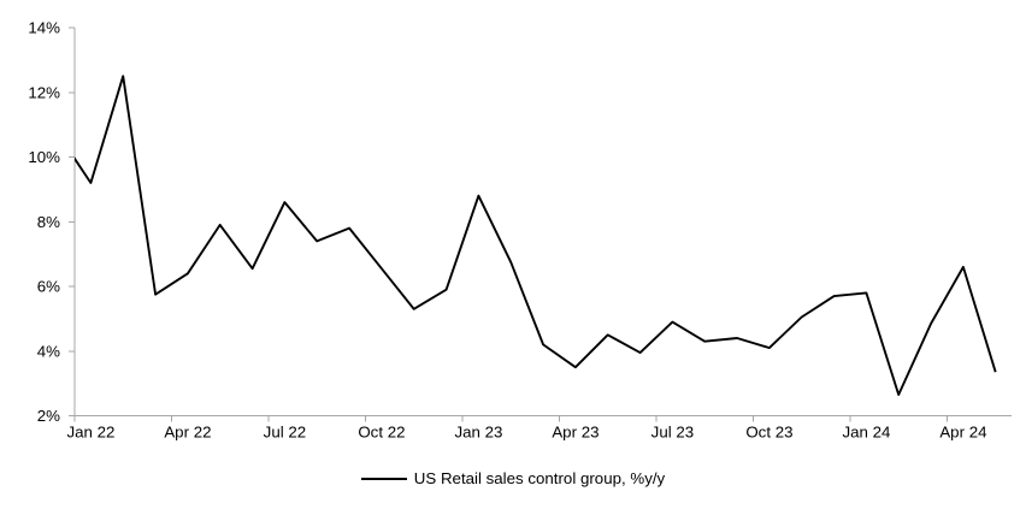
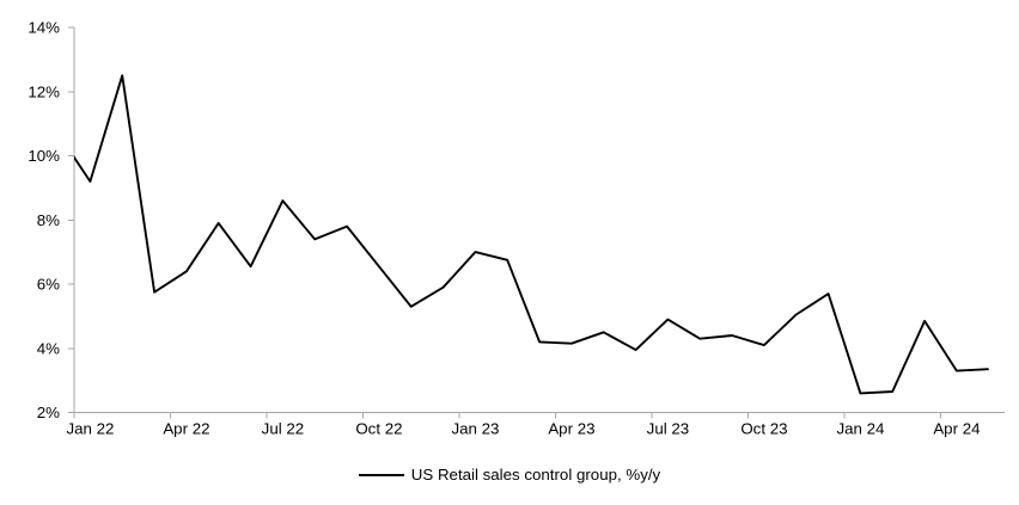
Jan 23: 8.8% -> 7.0%
Apr 23: 3.5% -> 4.2%
Jan 24: 5.8% -> 2.6%
Apr 24: 6.6% -> 3.3%
